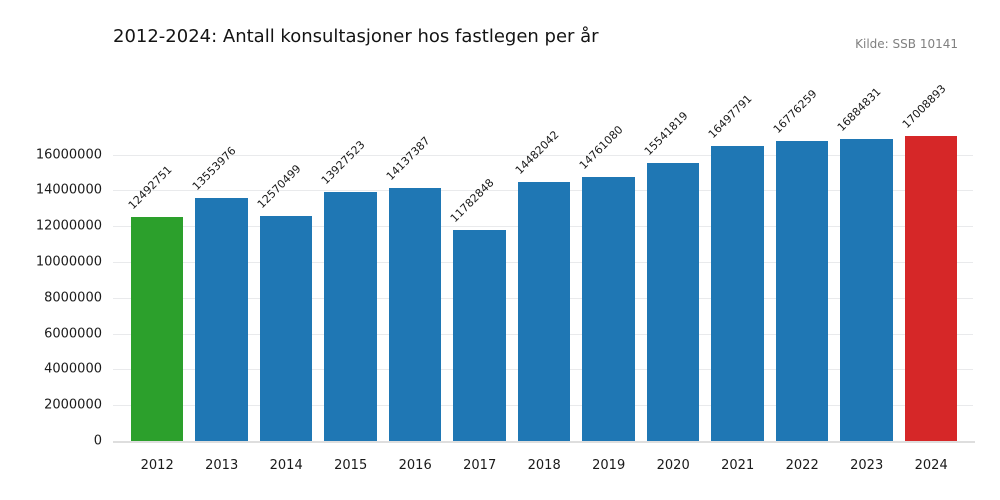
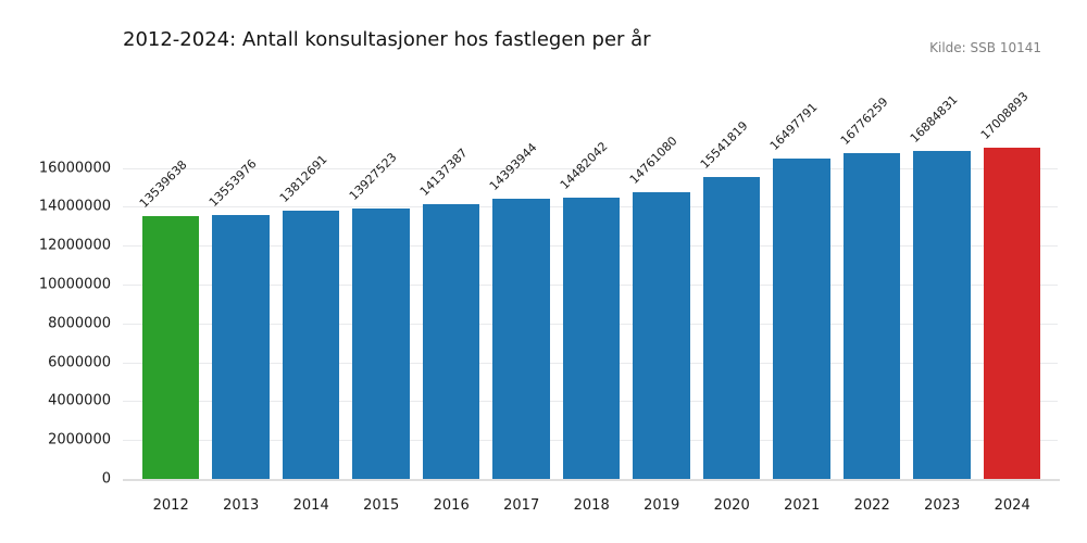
2012: 12492751 -> 13539638
2014: 12570499 -> 13812691
2017: 11782848 -> 14393944
